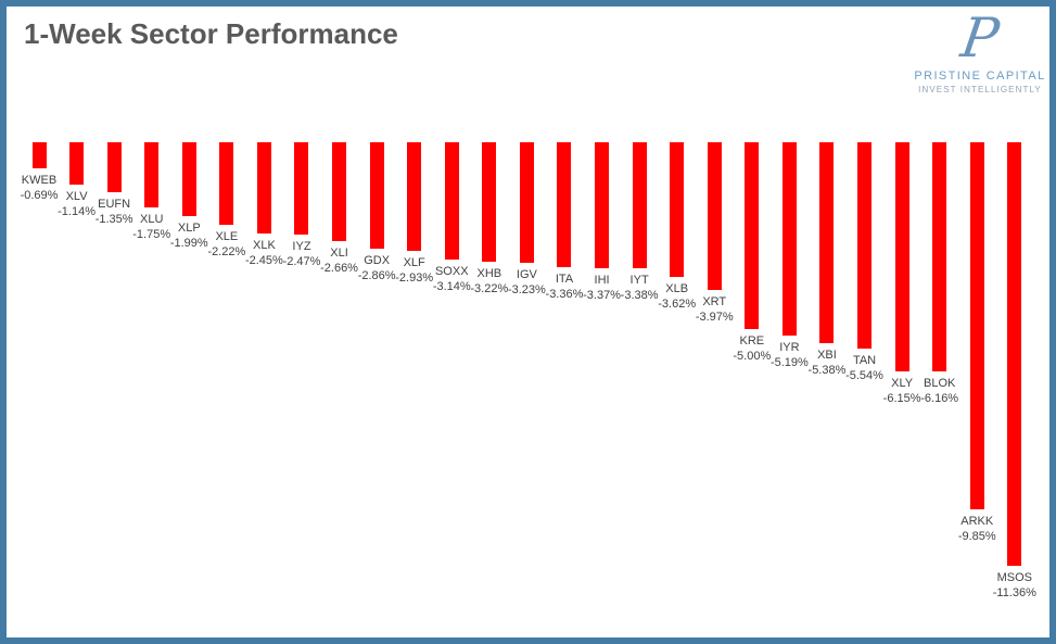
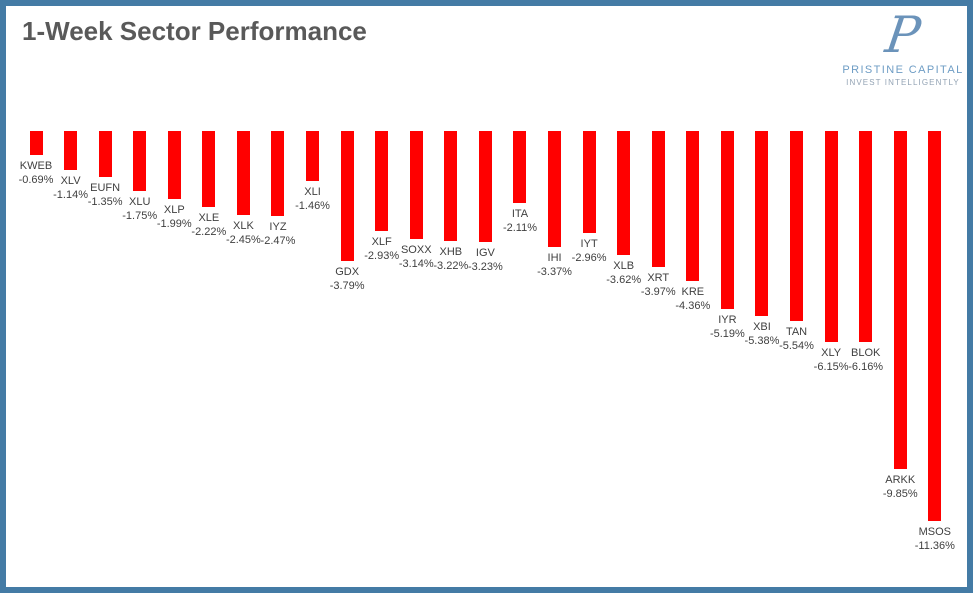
XLI: -2.66% -> -1.46%
GDX: -2.86% -> -3.79%
ITA: -3.36% -> -2.11%
IYT: -3.38% -> -2.96%
KRE: -5.00% -> -4.36%
